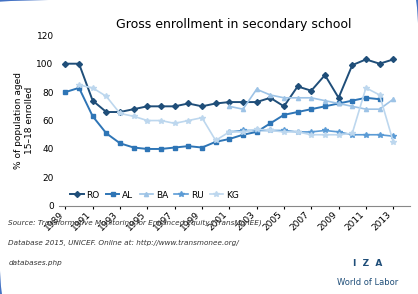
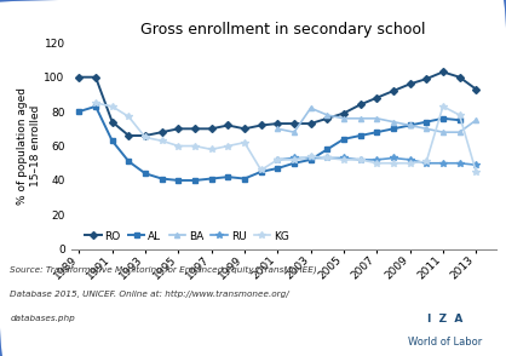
RO/2005: 70 -> 79
RO/2007: 81 -> 88
RO/2009: 76 -> 96
RO/2013: 103 -> 93
